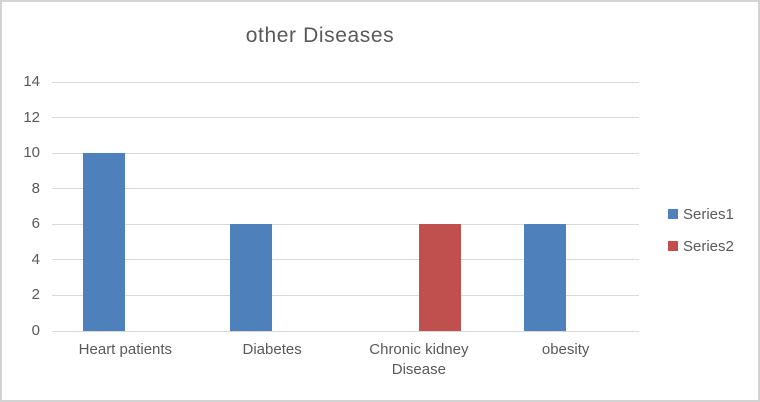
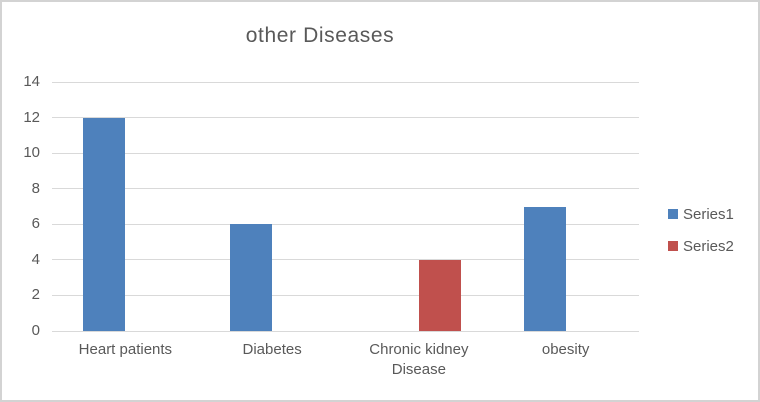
Series1/Heart patients: 10 -> 12
Series2/Chronic kidney Disease: 6 -> 4
Series1/obesity: 6 -> 7
